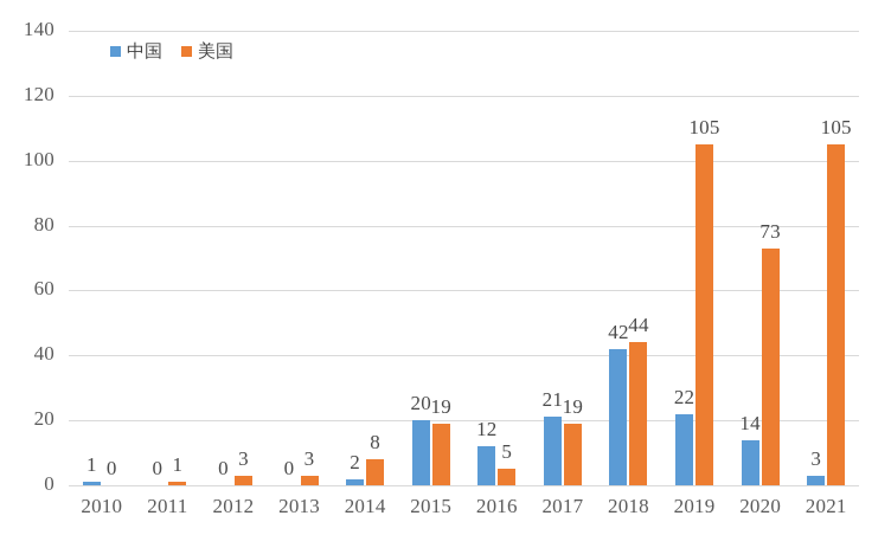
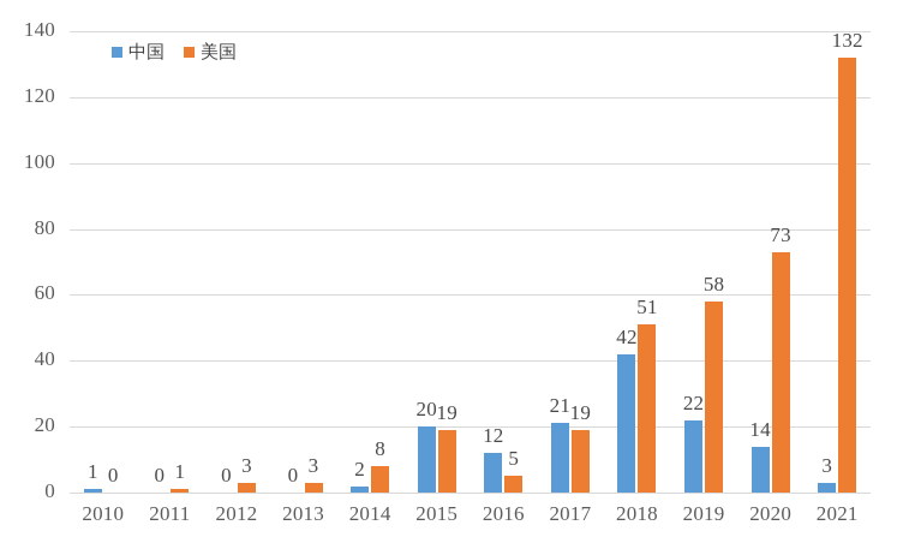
美国/2018: 44 -> 51
美国/2019: 105 -> 58
美国/2021: 105 -> 132
